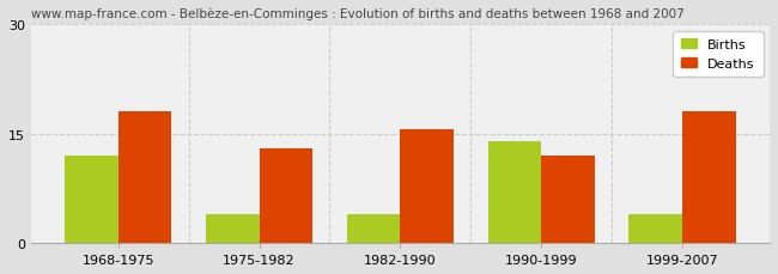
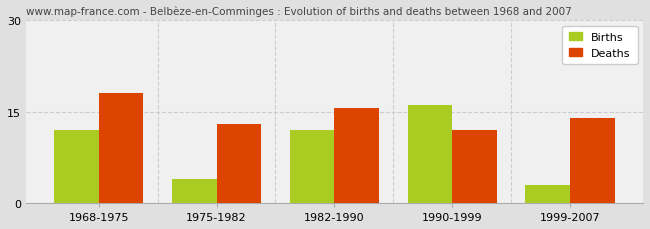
Births/1982-1990: 4 -> 12
Births/1990-1999: 14 -> 16
Births/1999-2007: 4 -> 3
Deaths/1999-2007: 18.0 -> 14.0
